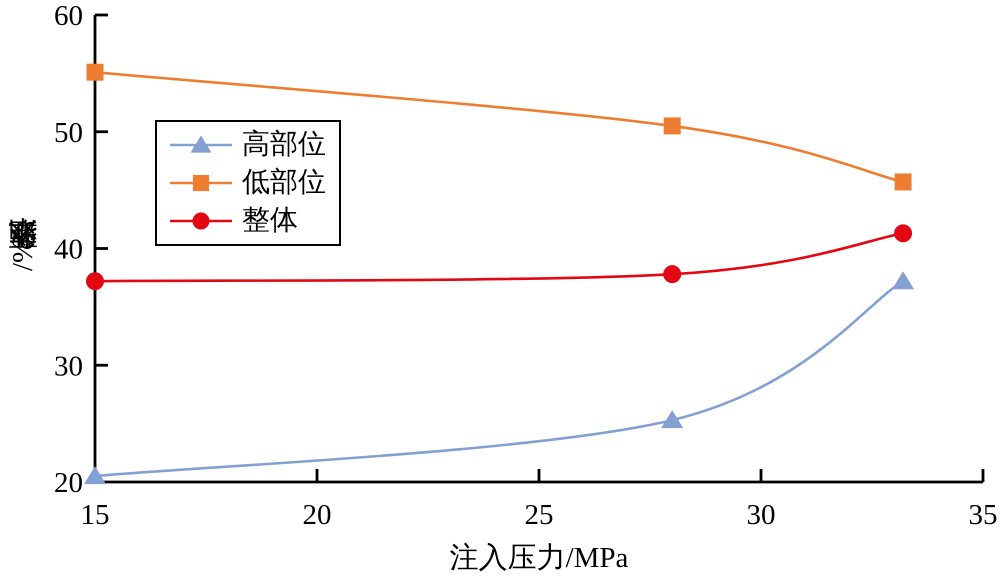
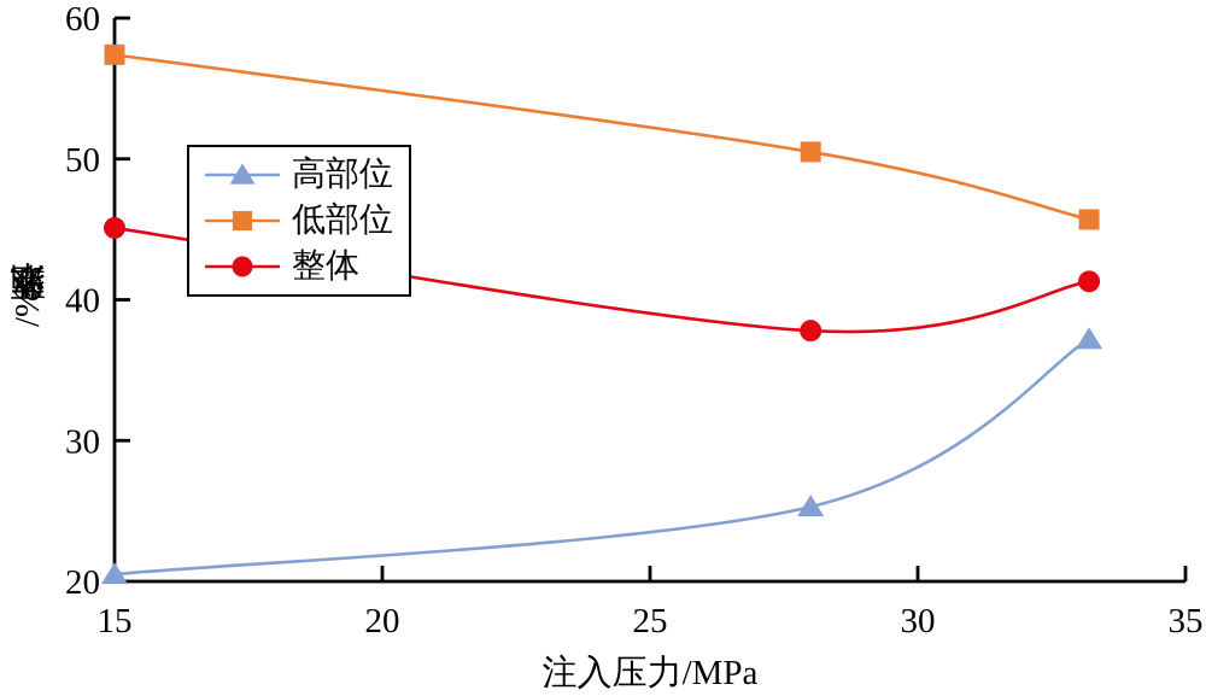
低部位/15: 55.1 -> 57.4
整体/15: 37.2 -> 45.1
